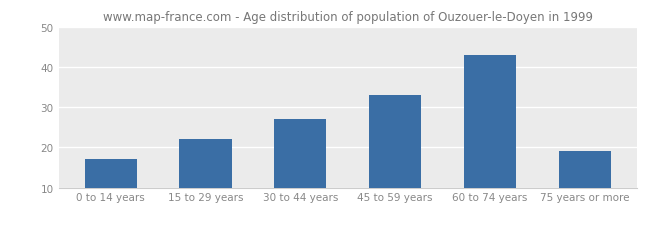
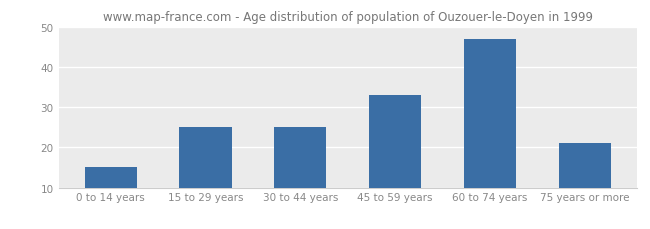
0 to 14 years: 17 -> 15
15 to 29 years: 22 -> 25
30 to 44 years: 27 -> 25
60 to 74 years: 43 -> 47
75 years or more: 19 -> 21
